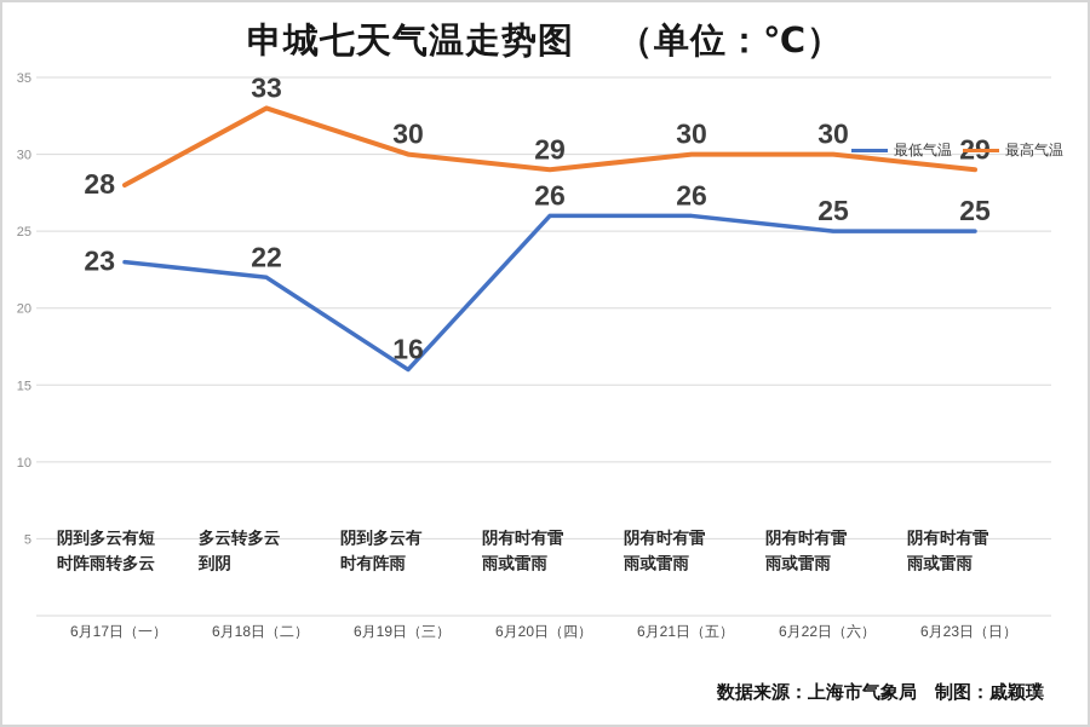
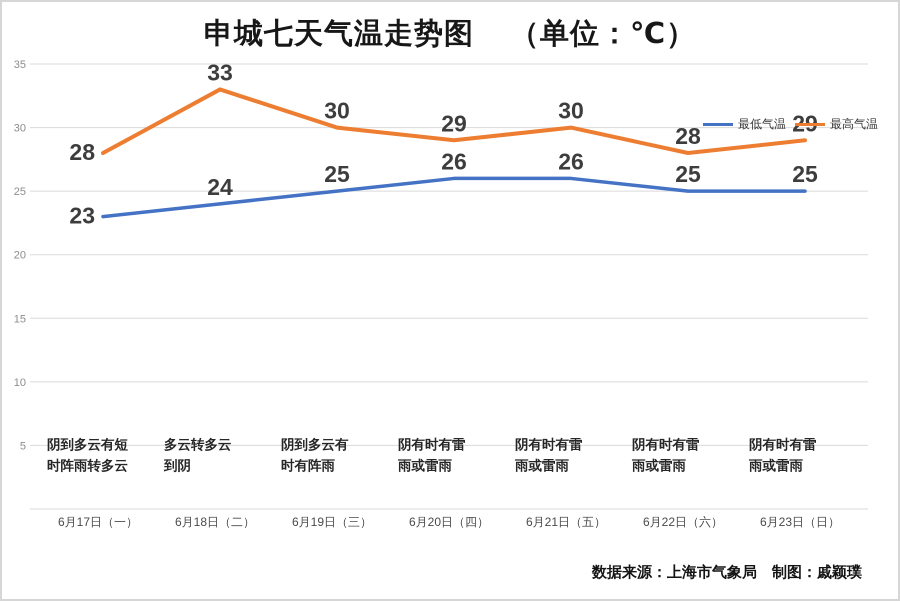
最低气温/6月18日（二）: 22 -> 24
最低气温/6月19日（三）: 16 -> 25
最高气温/6月22日（六）: 30 -> 28
